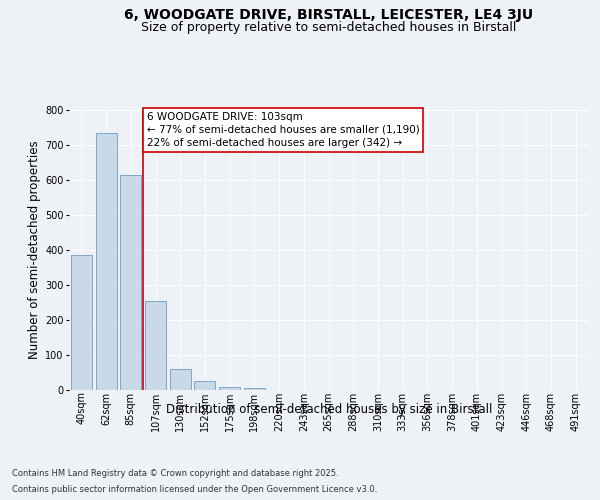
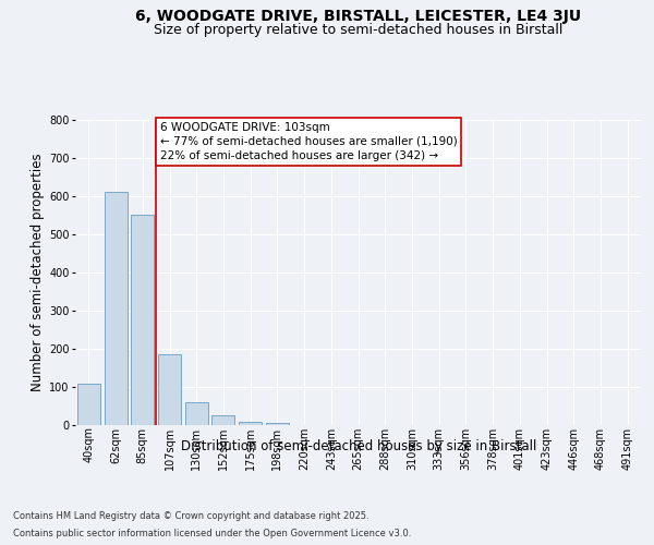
40sqm: 385 -> 110
62sqm: 735 -> 610
85sqm: 615 -> 550
107sqm: 255 -> 185
